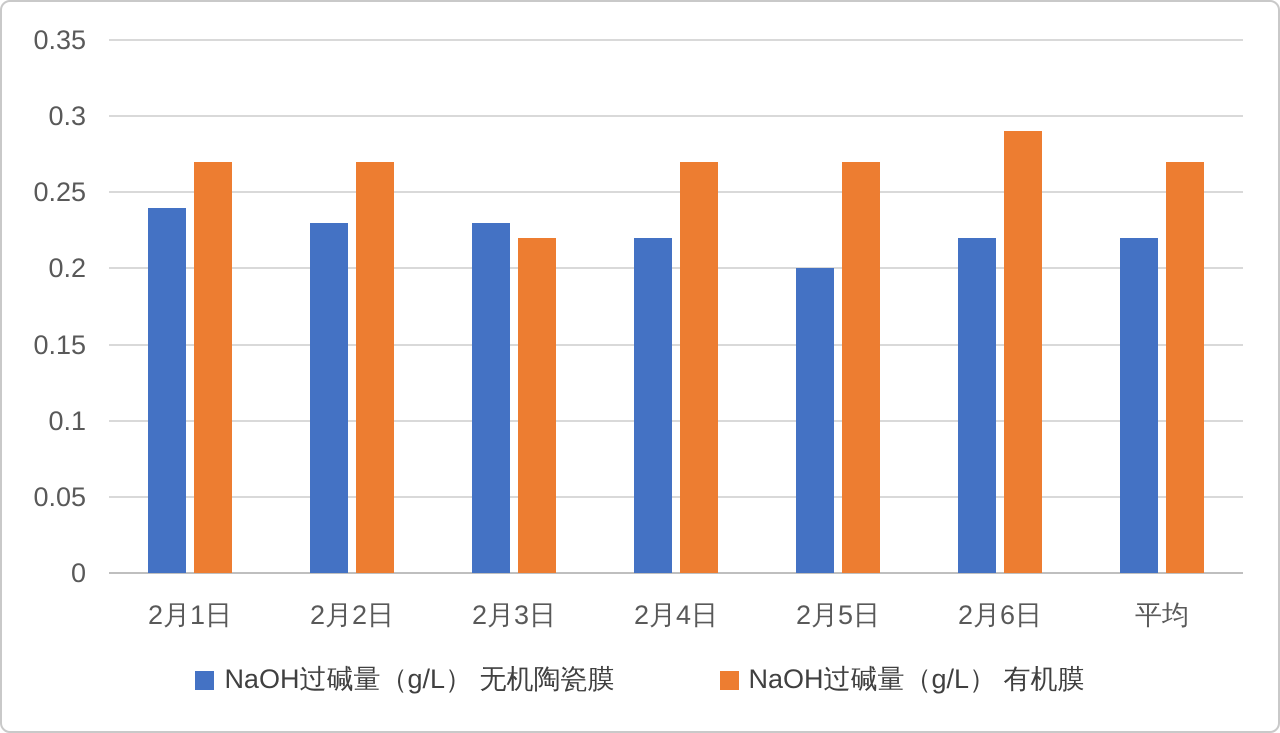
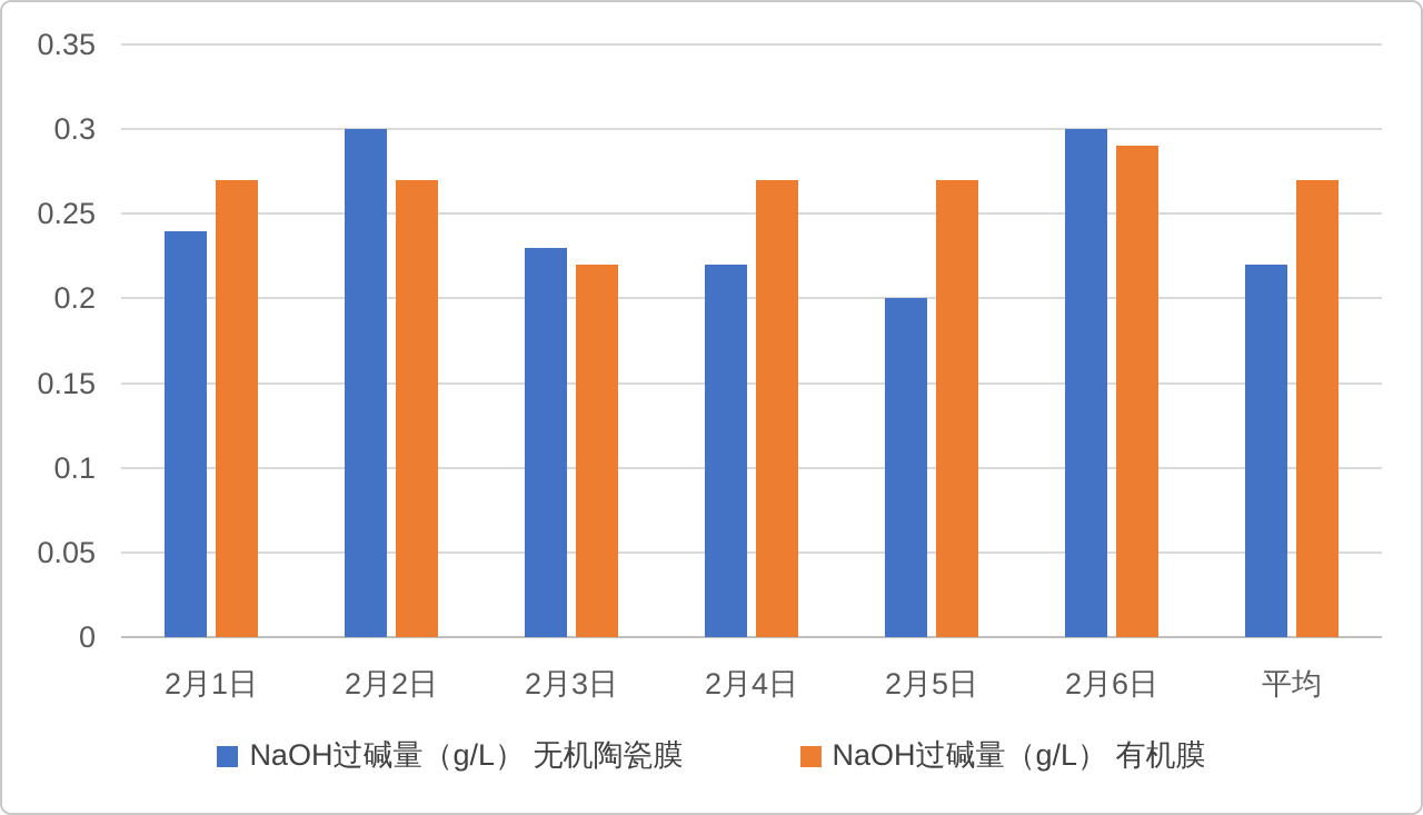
NaOH过碱量（g/L） 无机陶瓷膜/2月2日: 0.23 -> 0.30
NaOH过碱量（g/L） 无机陶瓷膜/2月6日: 0.22 -> 0.30
